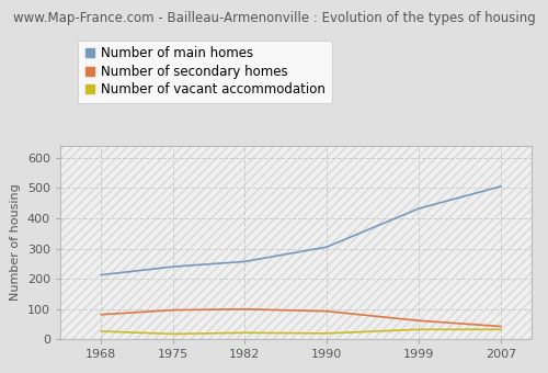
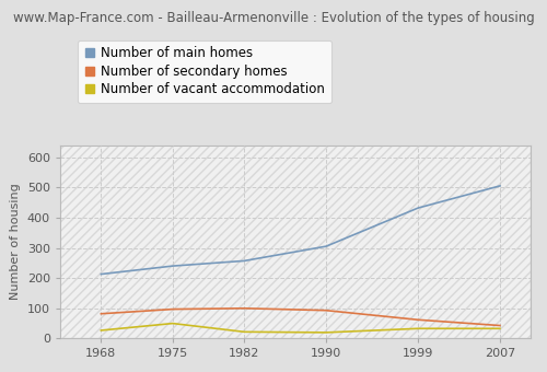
Number of vacant accommodation/1975: 18 -> 50
